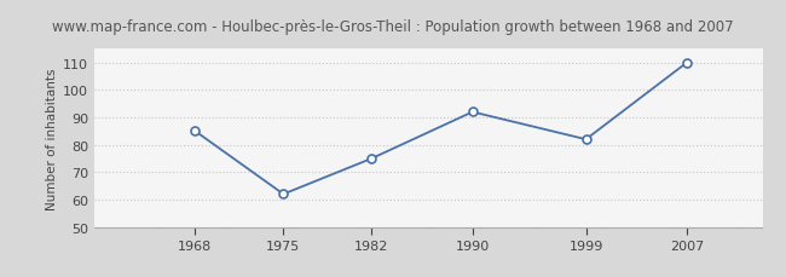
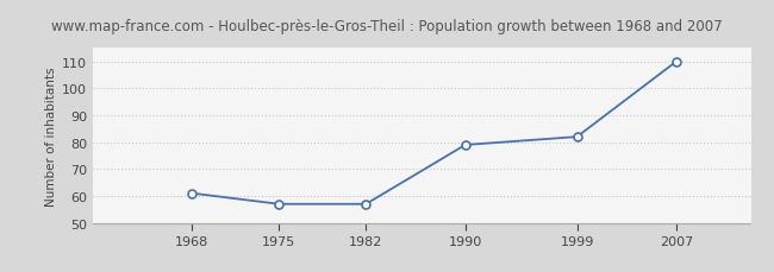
1968: 85 -> 61
1975: 62 -> 57
1982: 75 -> 57
1990: 92 -> 79
